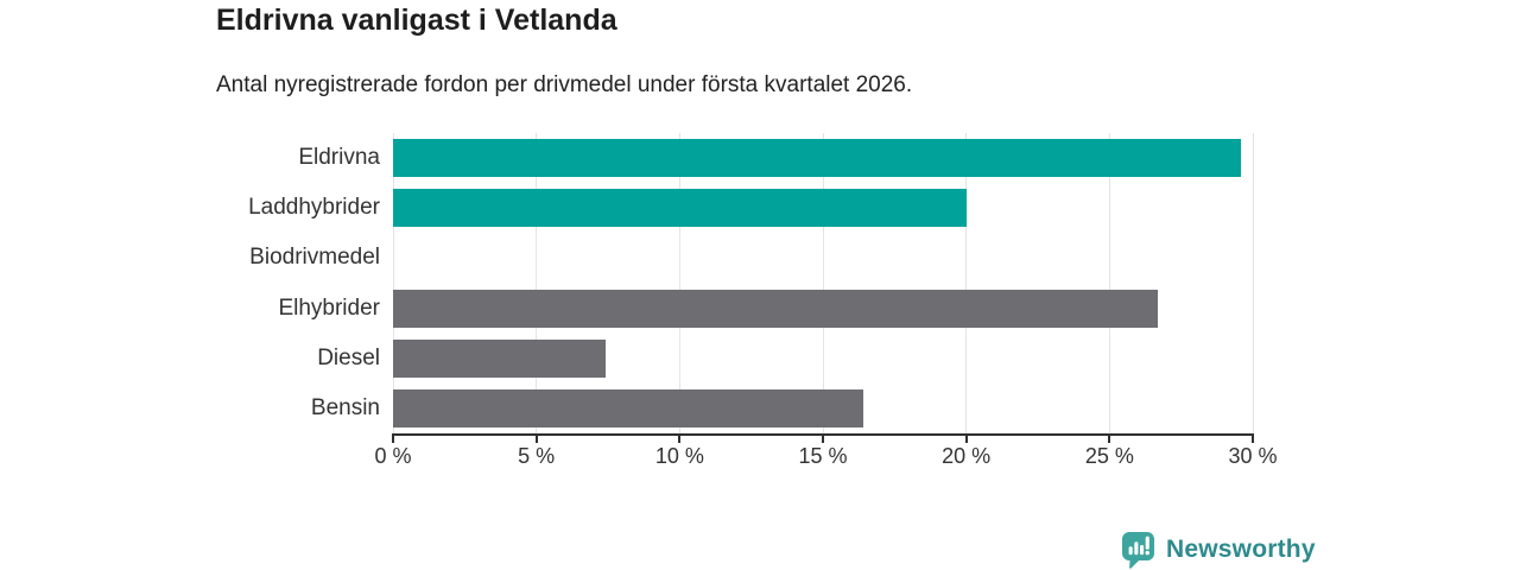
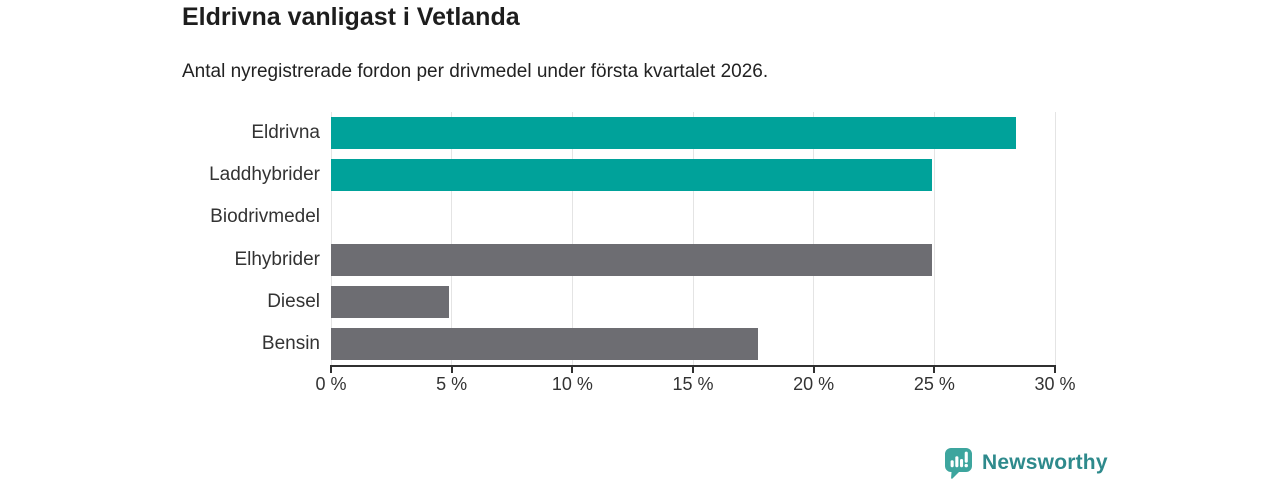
Eldrivna: 29.6% -> 28.4%
Laddhybrider: 20.0% -> 24.9%
Elhybrider: 26.7% -> 24.9%
Diesel: 7.4% -> 4.9%
Bensin: 16.4% -> 17.7%
